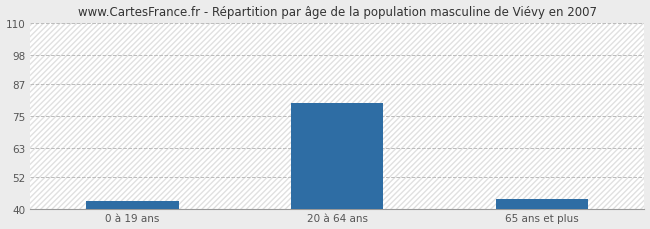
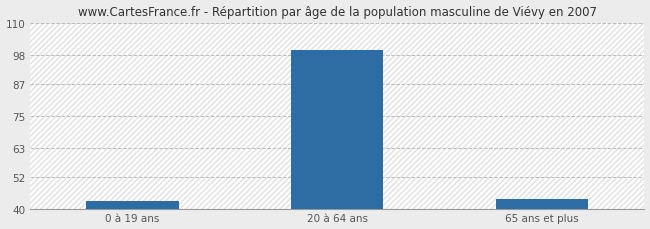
20 à 64 ans: 80 -> 100
